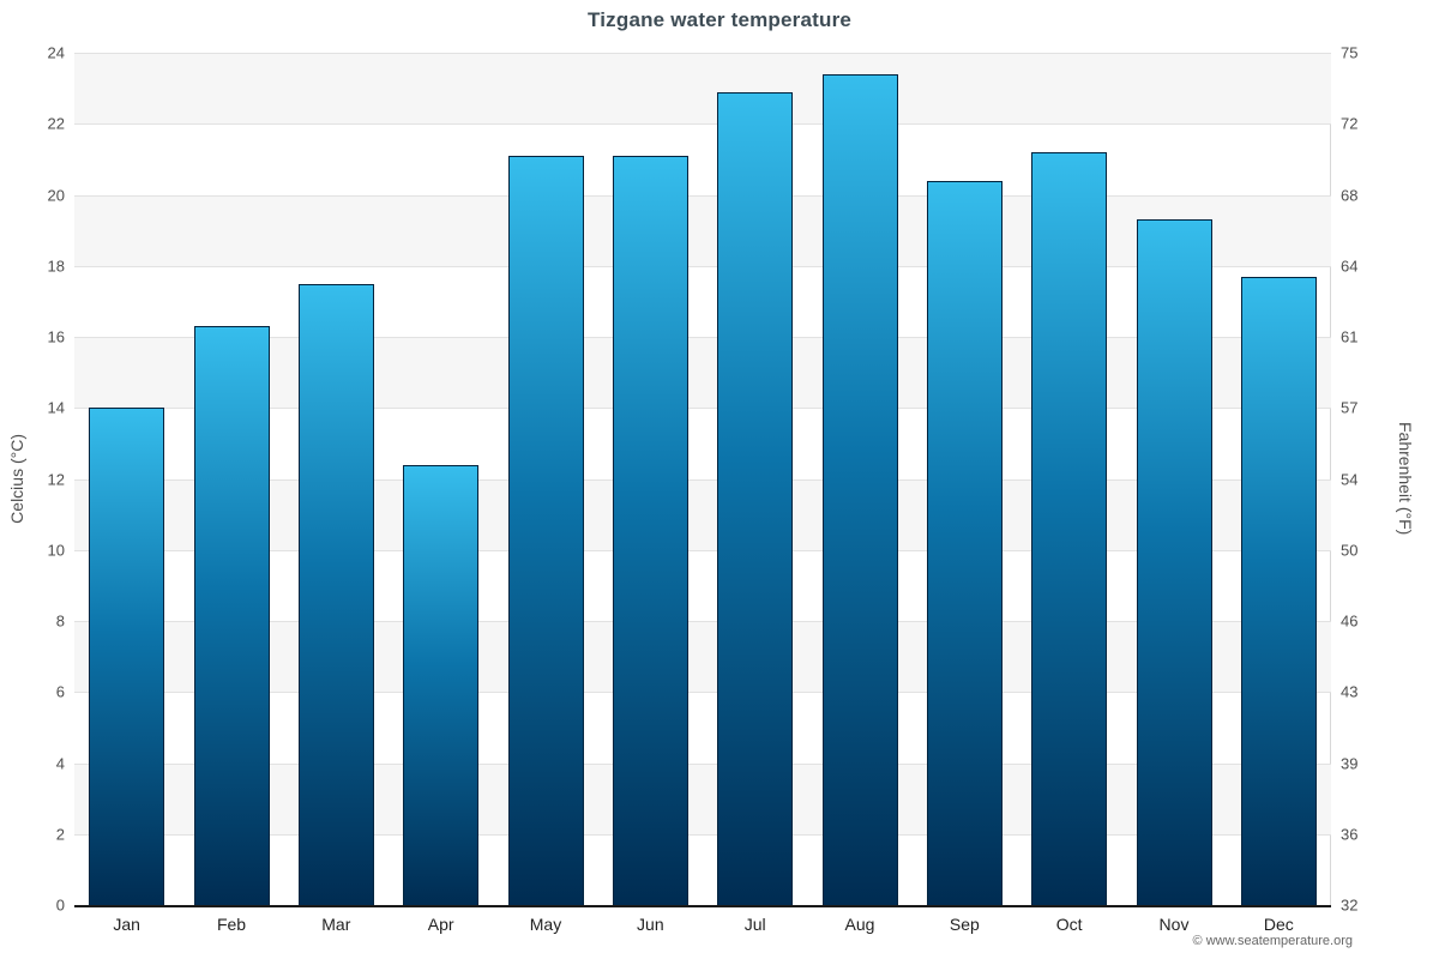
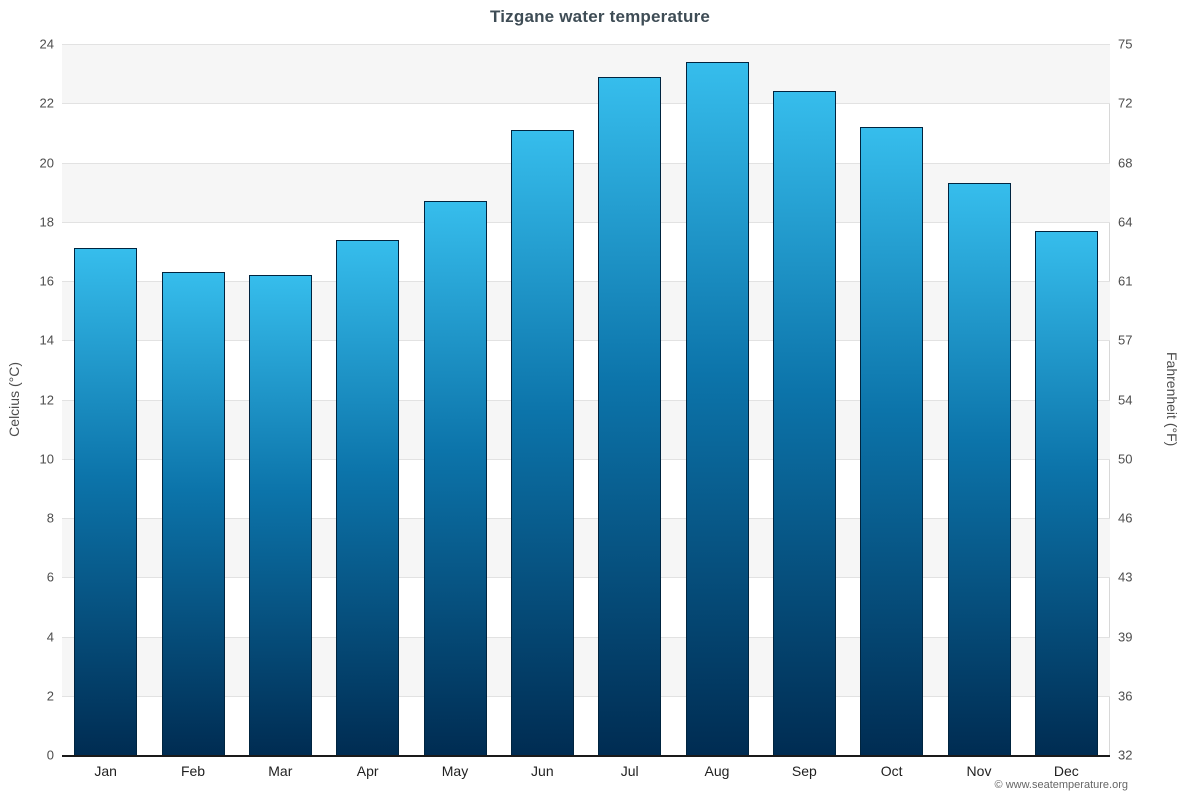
Jan: 14.0 -> 17.1
Mar: 17.5 -> 16.2
Apr: 12.4 -> 17.4
May: 21.1 -> 18.7
Sep: 20.4 -> 22.4
